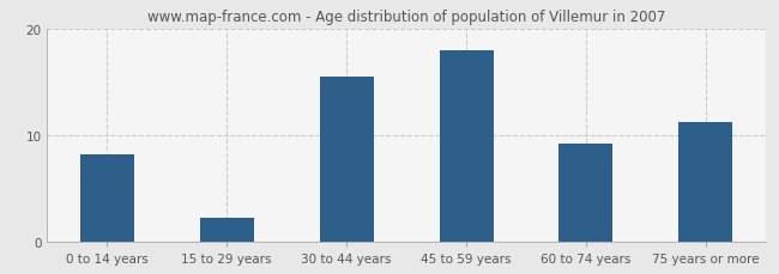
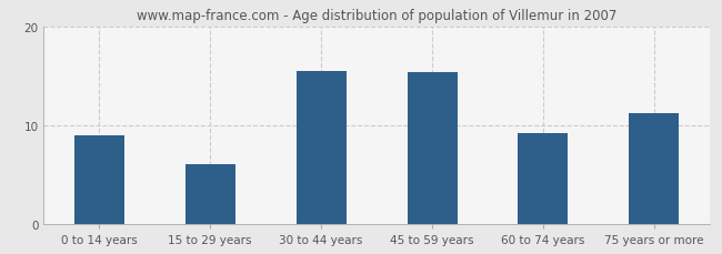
0 to 14 years: 8.2 -> 9.0
15 to 29 years: 2.2 -> 6.0
45 to 59 years: 18.0 -> 15.4
